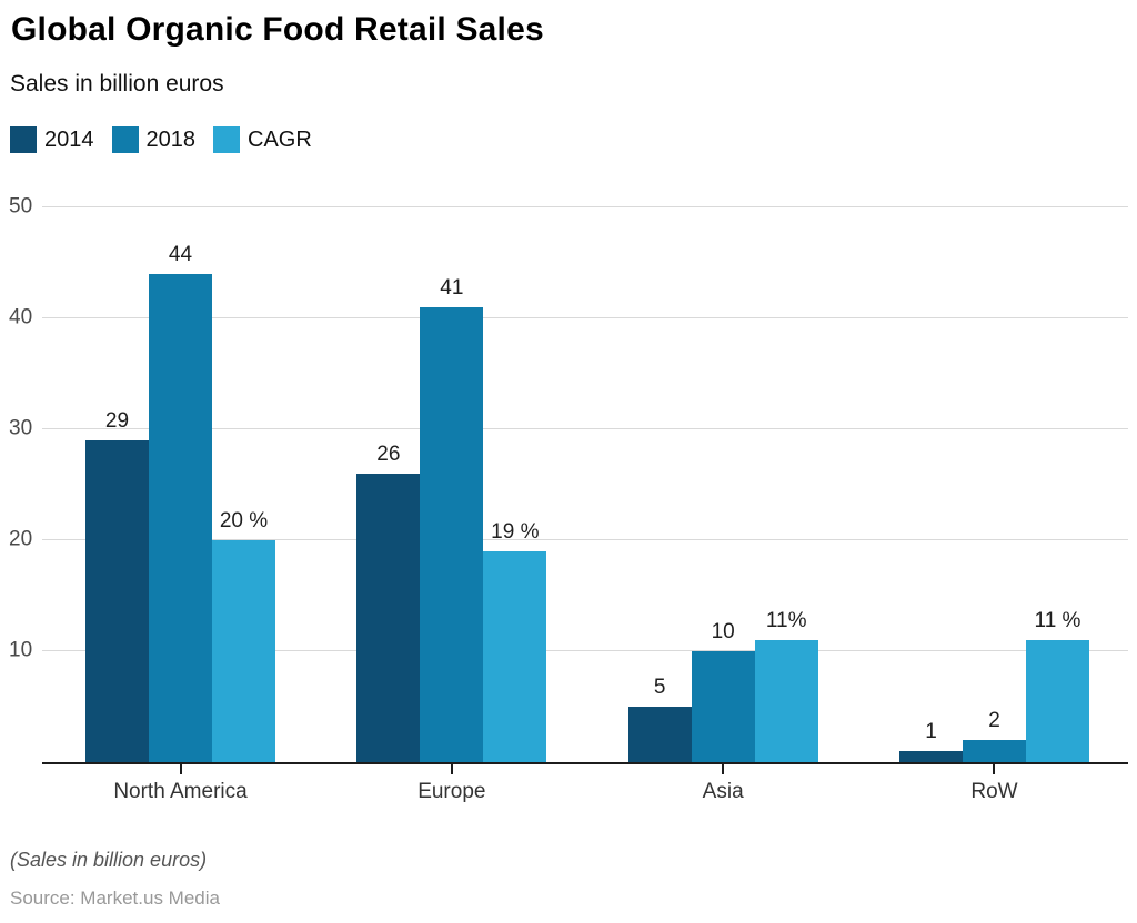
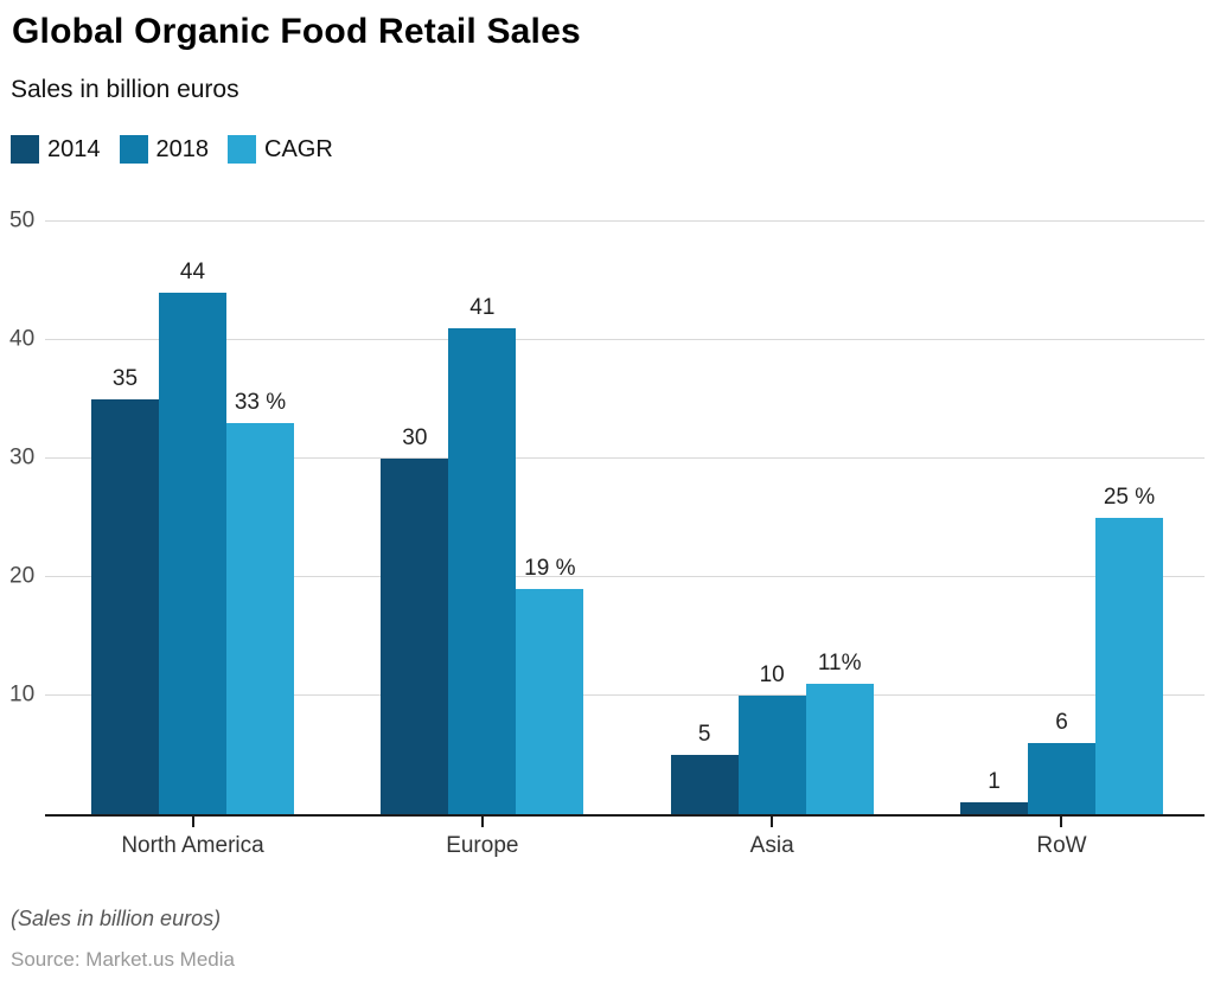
2014/North America: 29 -> 35
CAGR/North America: 20 -> 33
2014/Europe: 26 -> 30
2018/RoW: 2 -> 6
CAGR/RoW: 11 -> 25
